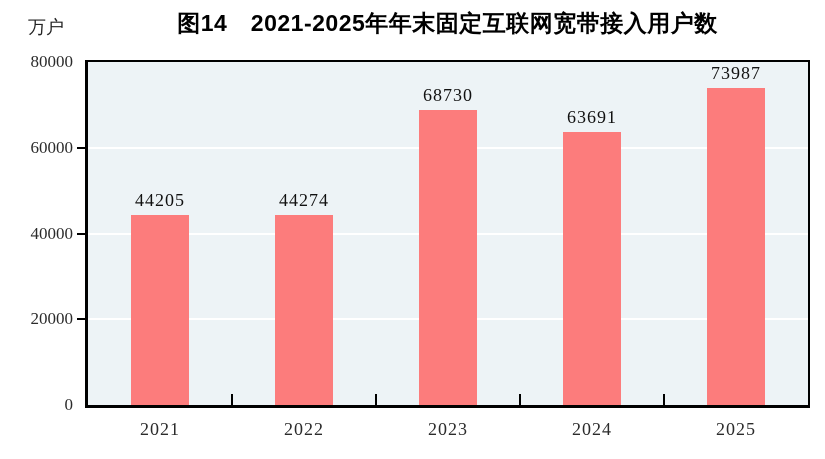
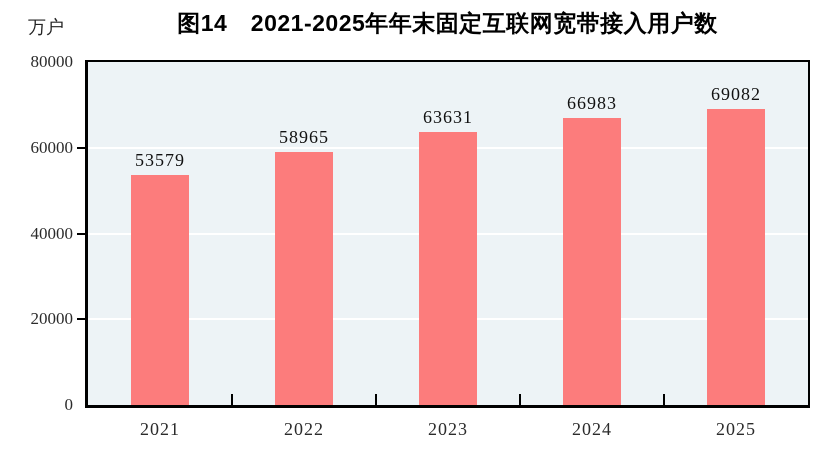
2021: 44205 -> 53579
2022: 44274 -> 58965
2023: 68730 -> 63631
2024: 63691 -> 66983
2025: 73987 -> 69082
